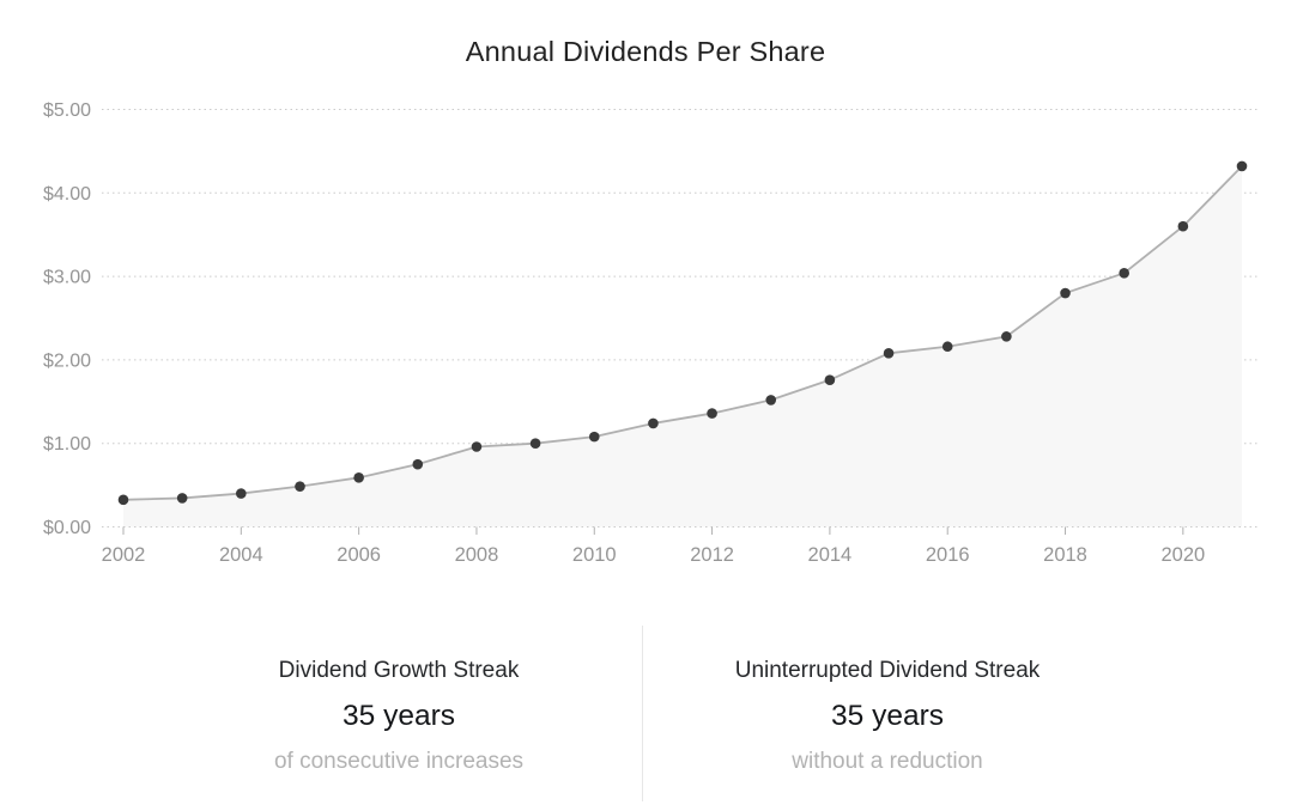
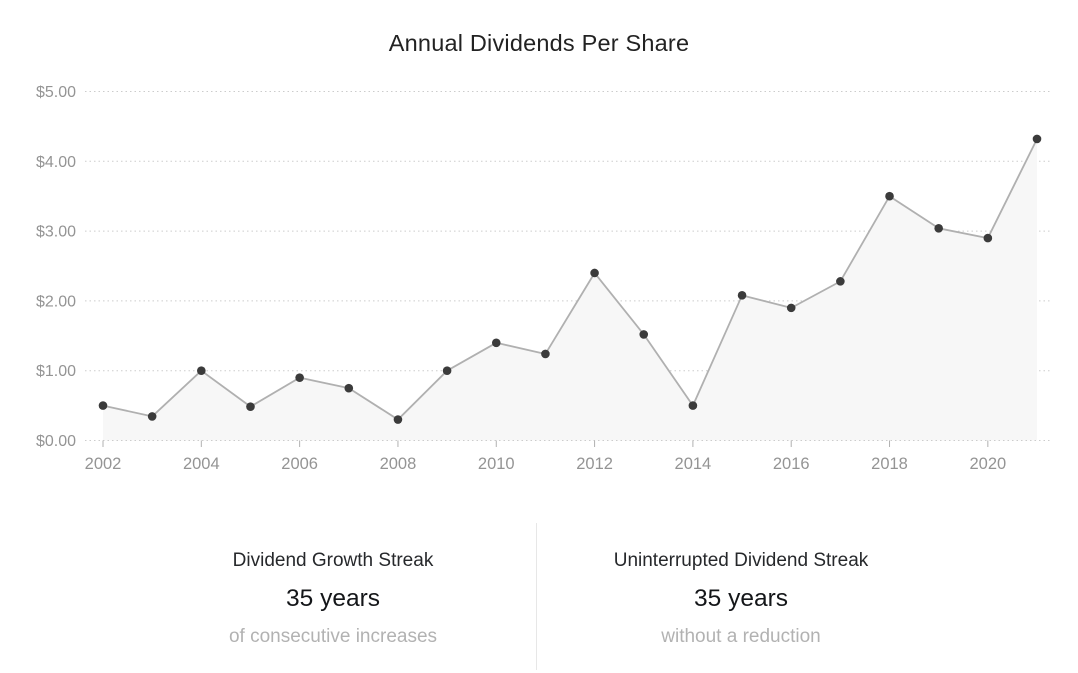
2002: $0.3 -> $0.5
2004: $0.4 -> $1.0
2006: $0.6 -> $0.9
2008: $1.0 -> $0.3
2010: $1.1 -> $1.4
2012: $1.4 -> $2.4
2014: $1.8 -> $0.5
2016: $2.2 -> $1.9
2018: $2.8 -> $3.5
2020: $3.6 -> $2.9
